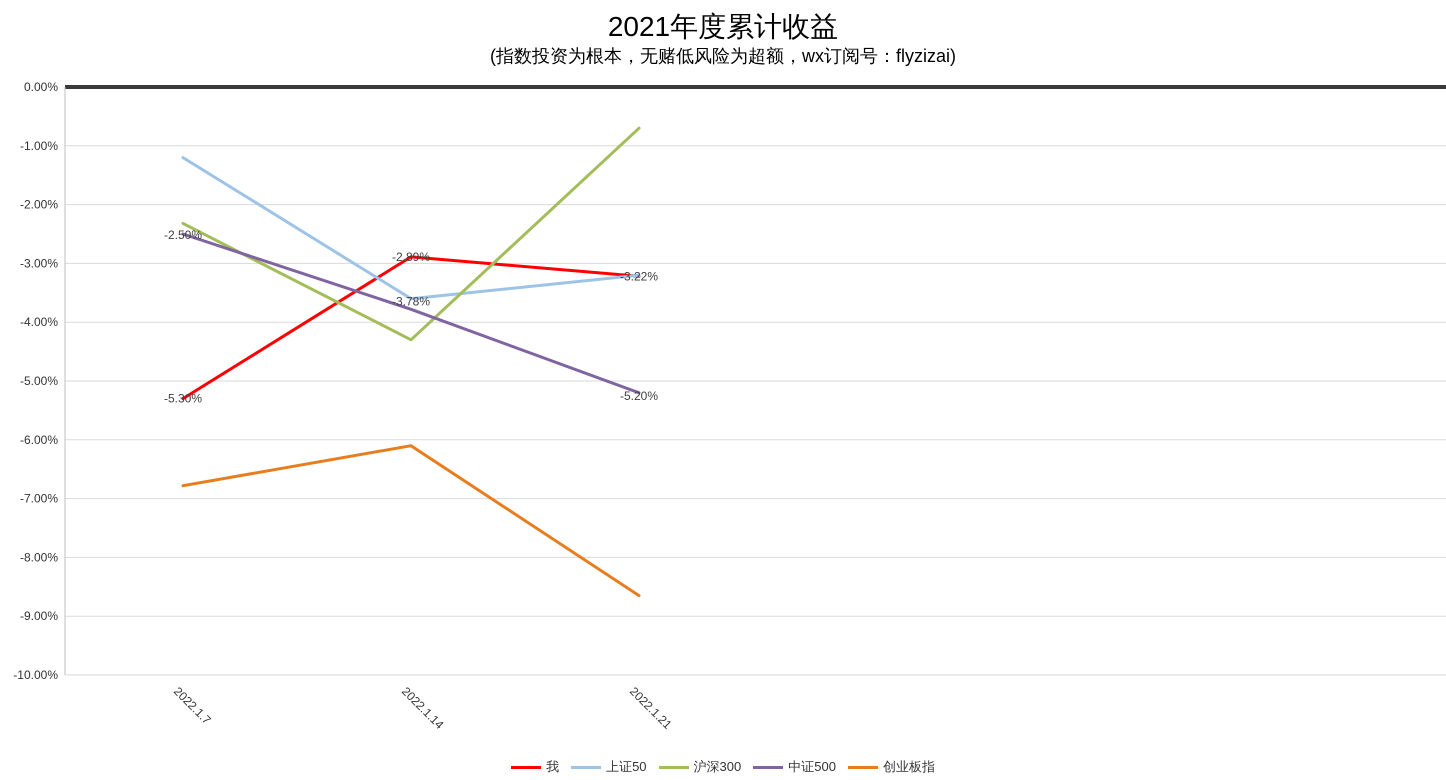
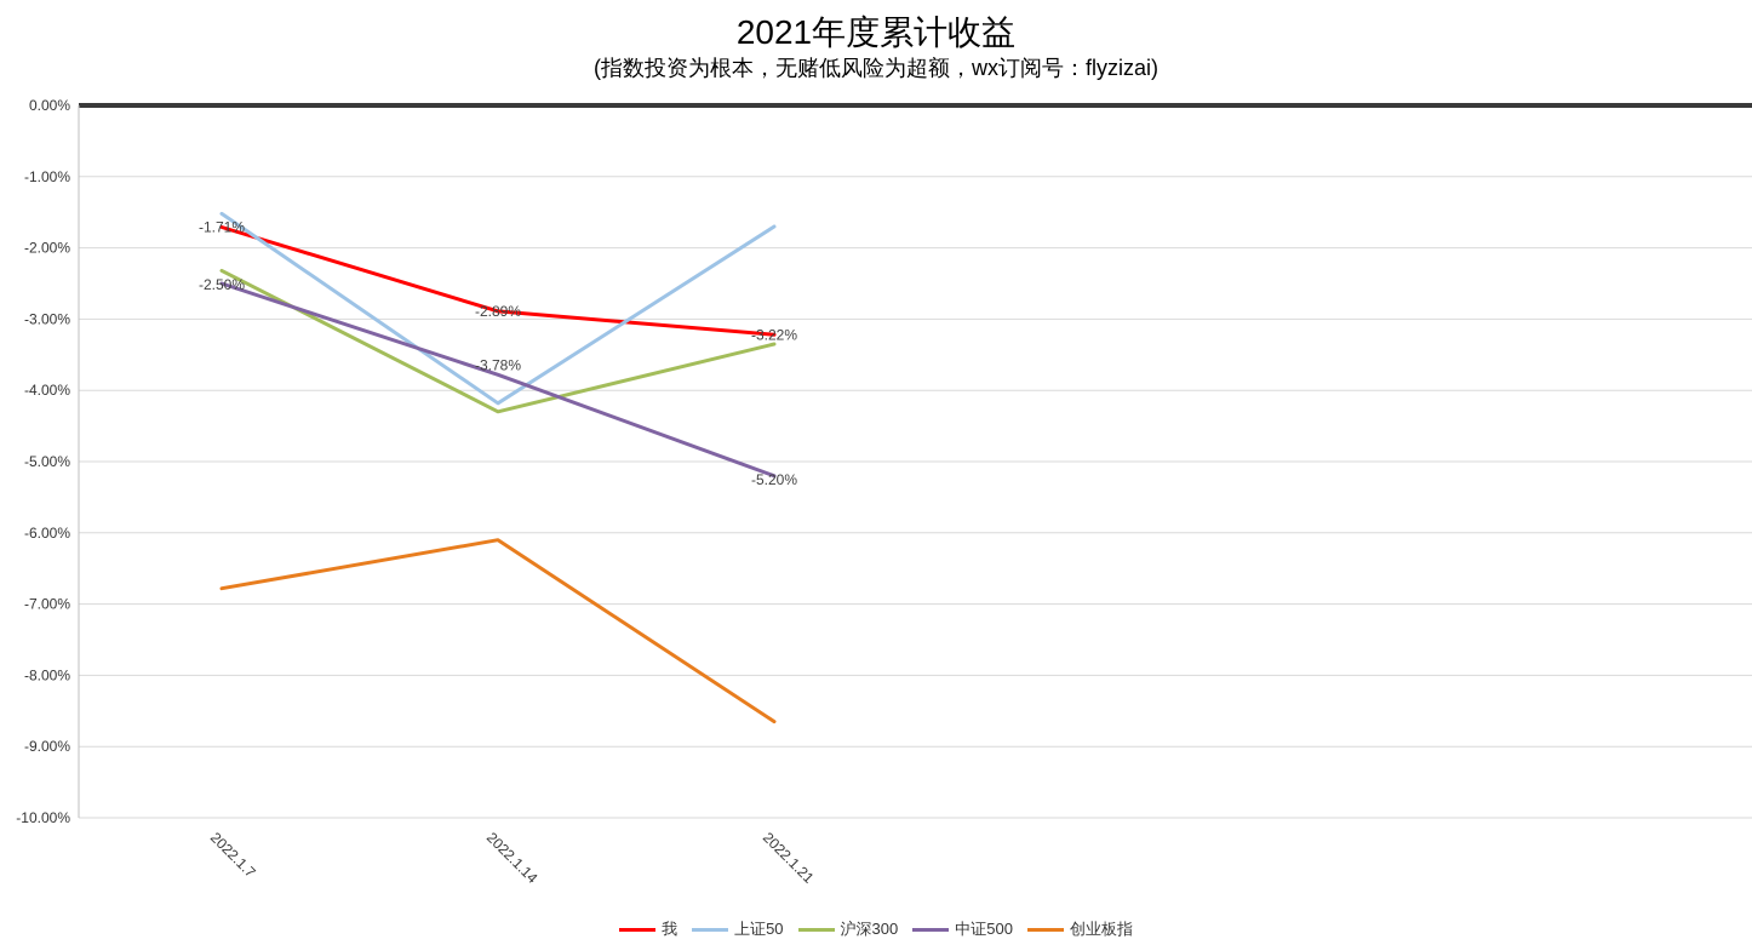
我/2022.1.7: -5.30% -> -1.71%
上证50/2022.1.7: -1.2% -> -1.5%
上证50/2022.1.14: -3.6% -> -4.2%
上证50/2022.1.21: -3.2% -> -1.7%
沪深300/2022.1.21: -0.7% -> -3.4%
